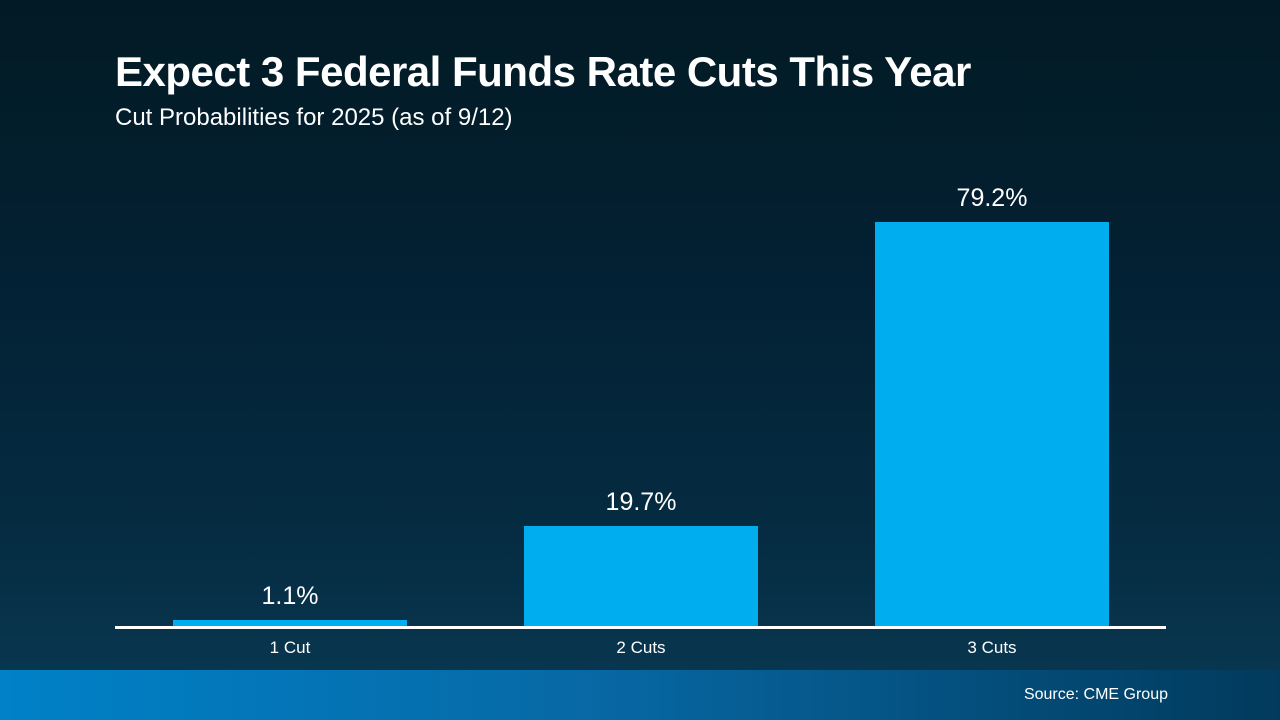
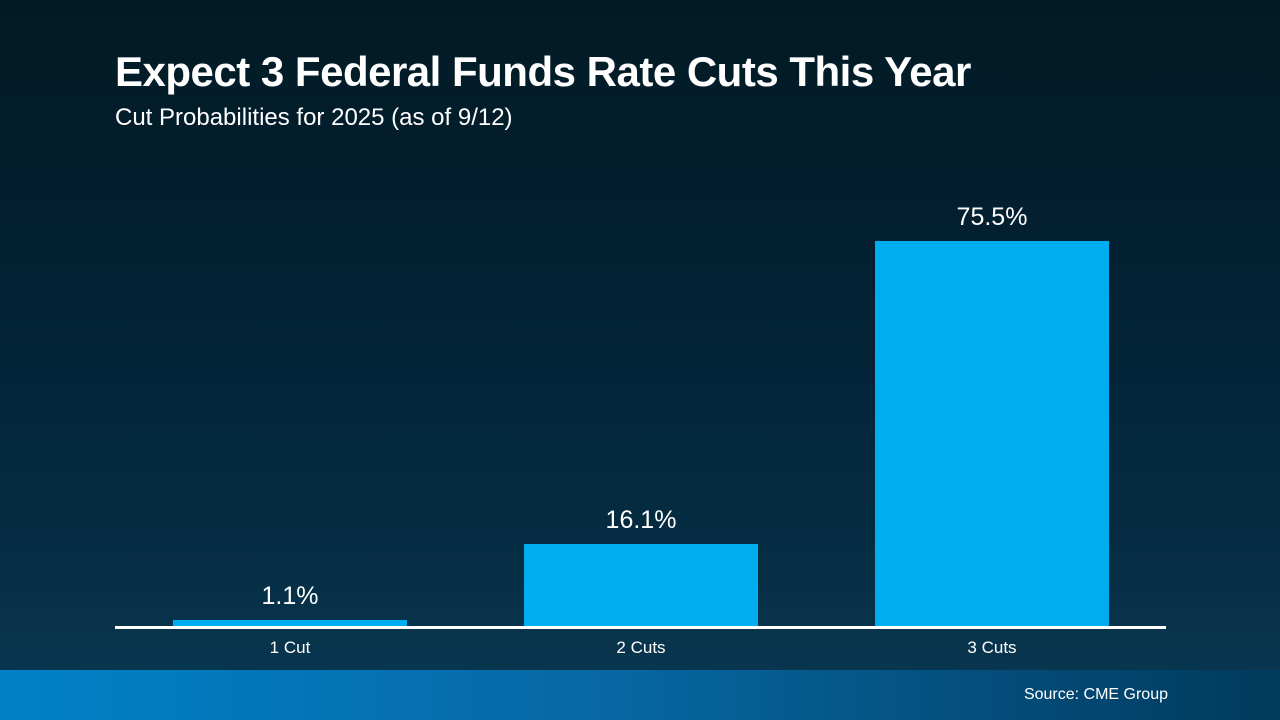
2 Cuts: 19.7% -> 16.1%
3 Cuts: 79.2% -> 75.5%
